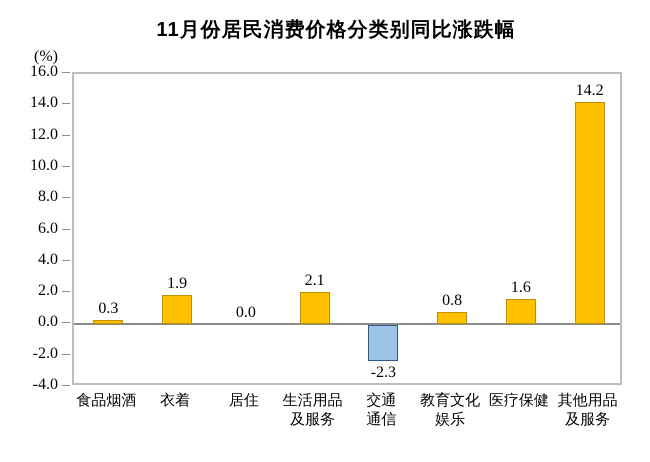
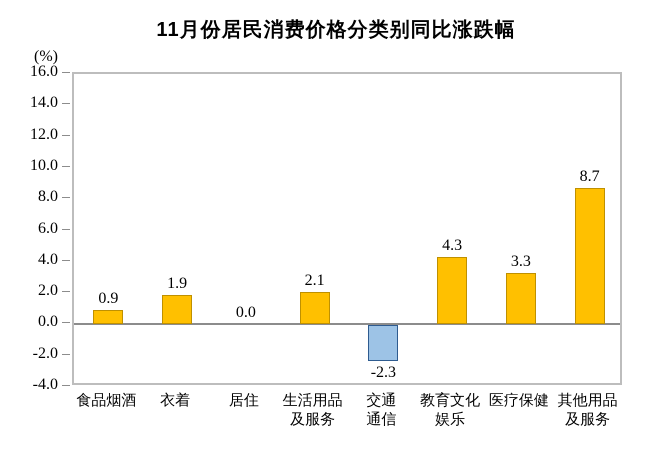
食品烟酒: 0.3 -> 0.9
教育文化娱乐: 0.8 -> 4.3
医疗保健: 1.6 -> 3.3
其他用品及服务: 14.2 -> 8.7
